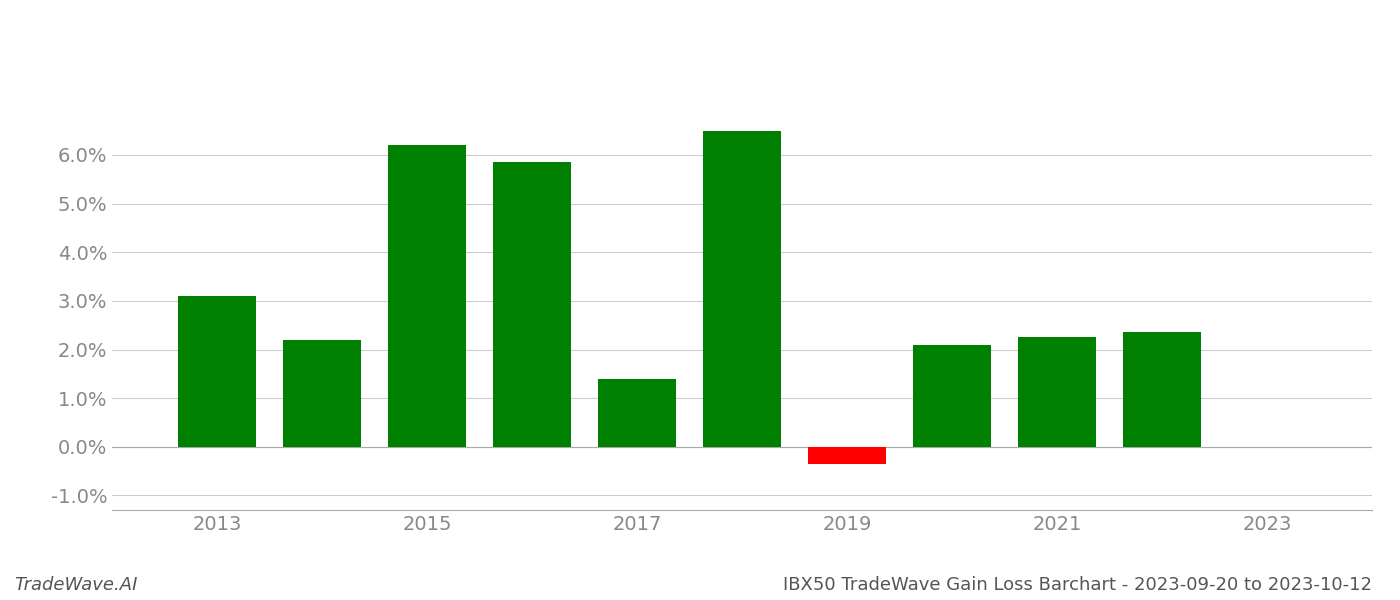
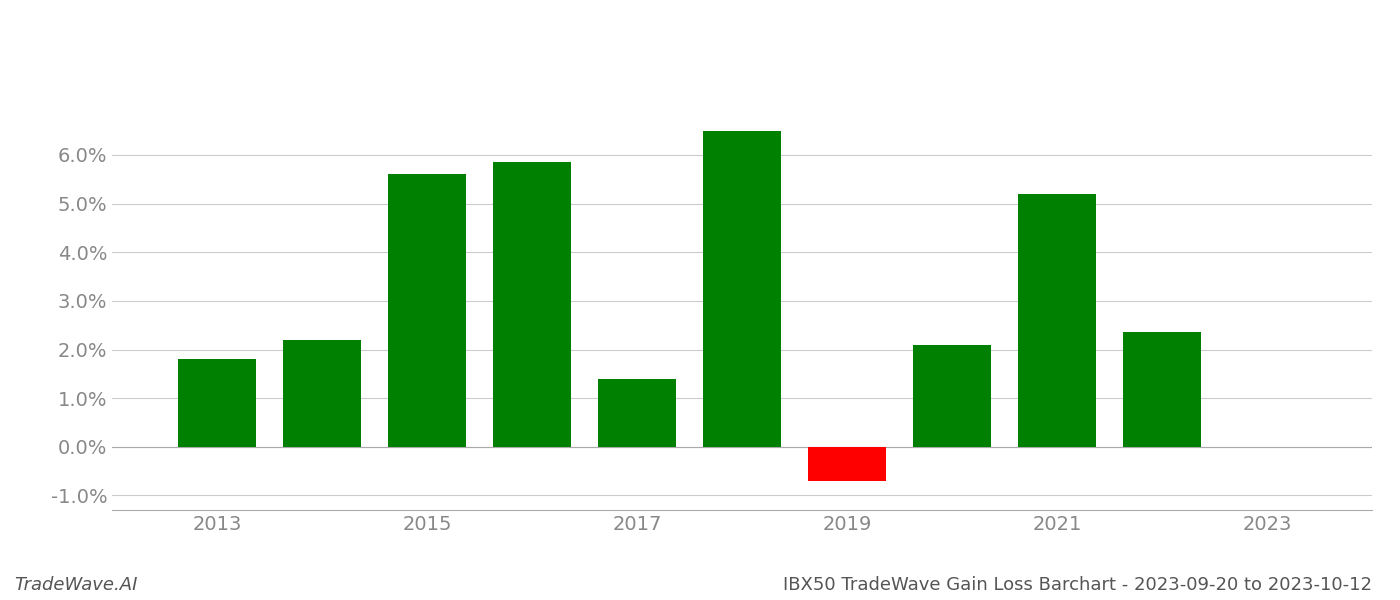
2013: 3.10% -> 1.80%
2015: 6.20% -> 5.60%
2019: -0.35% -> -0.70%
2021: 2.25% -> 5.20%
